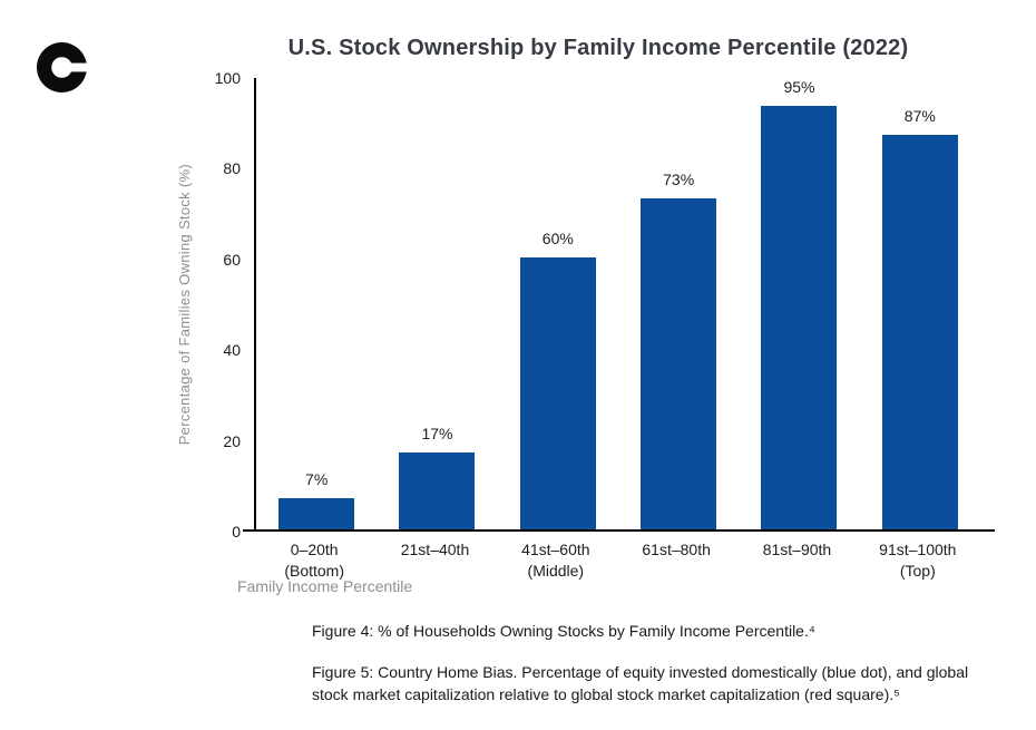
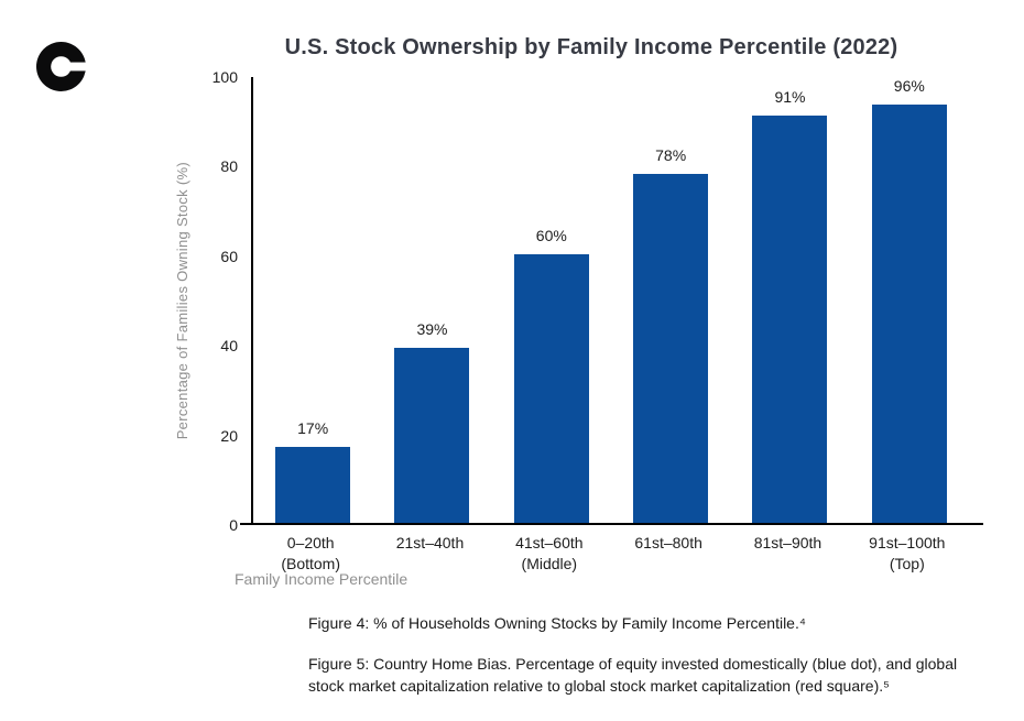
0–20th (Bottom): 7% -> 17%
21st–40th: 17% -> 39%
61st–80th: 73% -> 78%
81st–90th: 95% -> 91%
91st–100th (Top): 87% -> 96%
